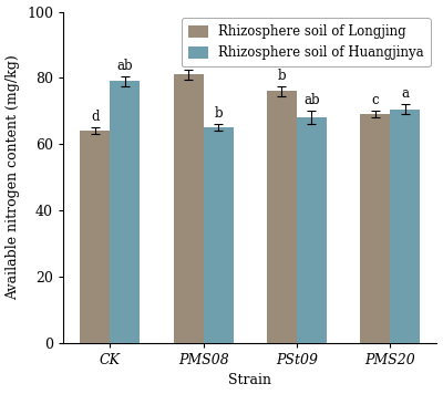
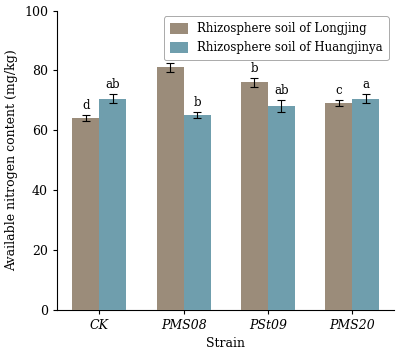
Rhizosphere soil of Huangjinya/CK: 79.0 -> 70.5
